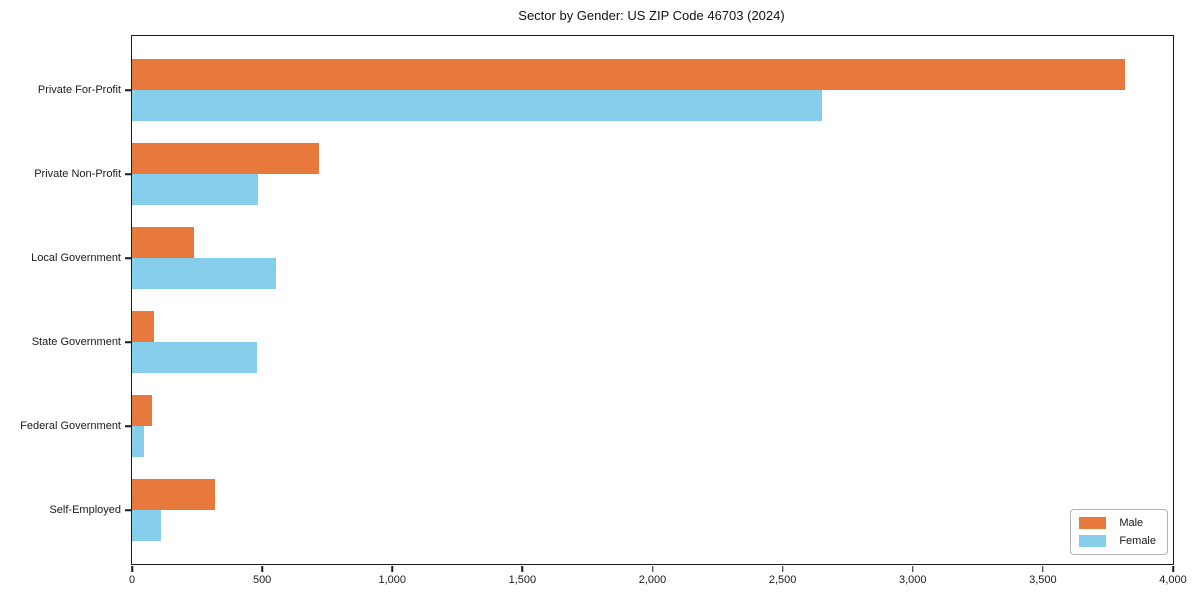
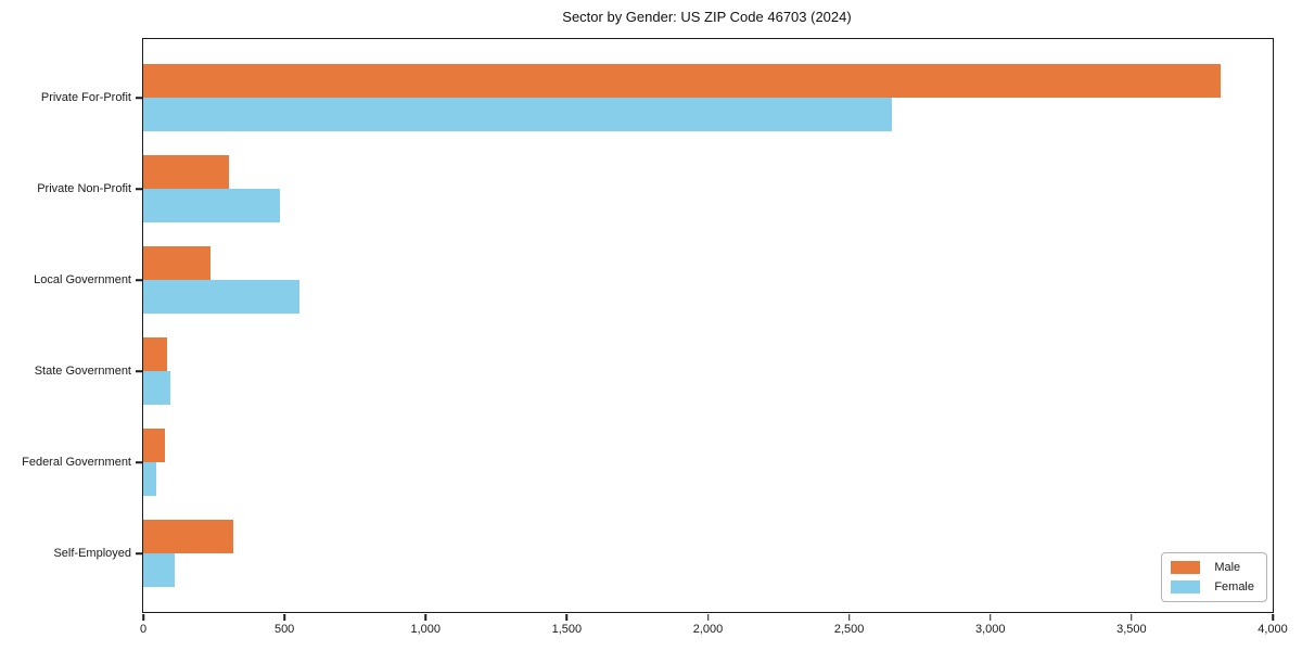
Male/Private Non-Profit: 720 -> 300
Female/State Government: 480 -> 100
